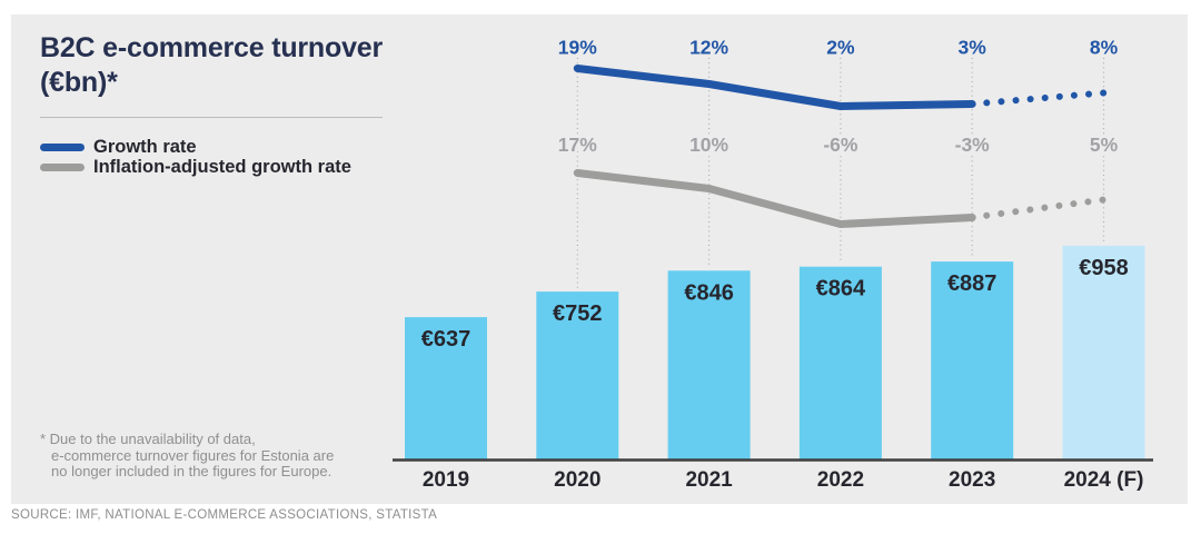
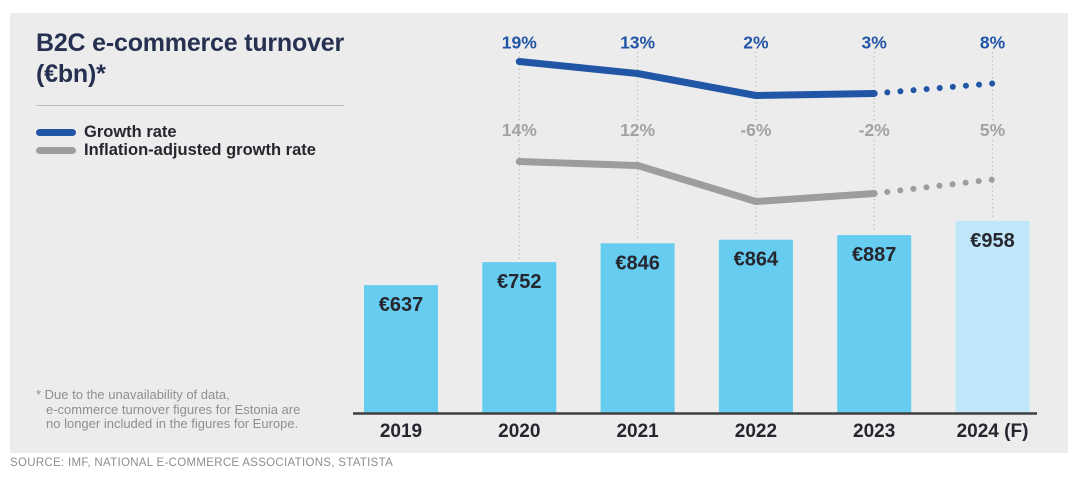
Inflation-adjusted growth rate/2020: 17% -> 14%
Growth rate/2021: 12% -> 13%
Inflation-adjusted growth rate/2021: 10% -> 12%
Inflation-adjusted growth rate/2023: -3% -> -2%
